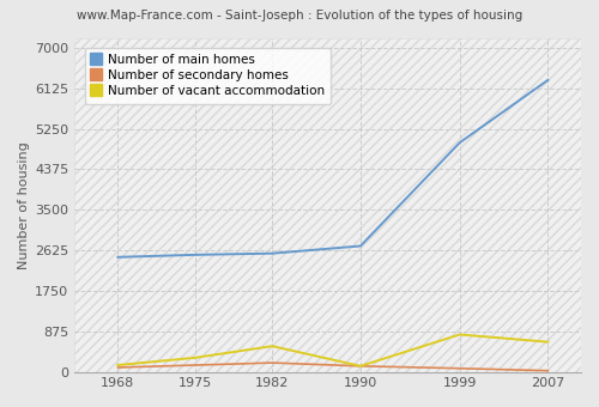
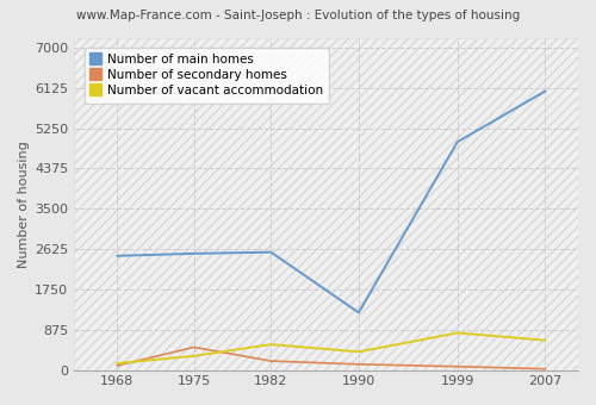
Number of secondary homes/1975: 150 -> 500
Number of main homes/1990: 2720 -> 1250
Number of vacant accommodation/1990: 130 -> 400
Number of main homes/2007: 6300 -> 6050
